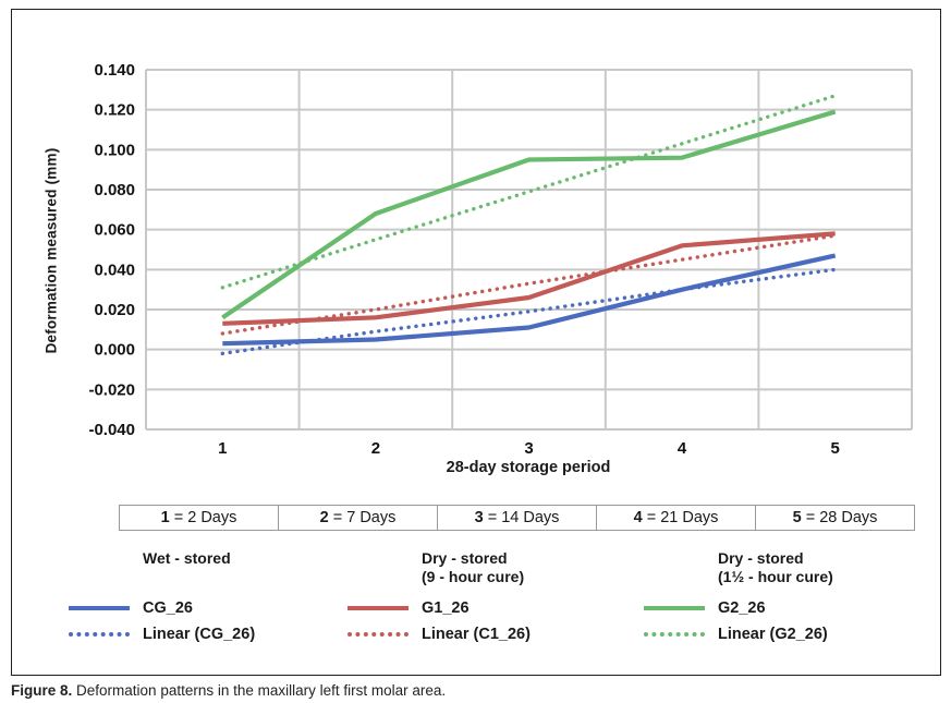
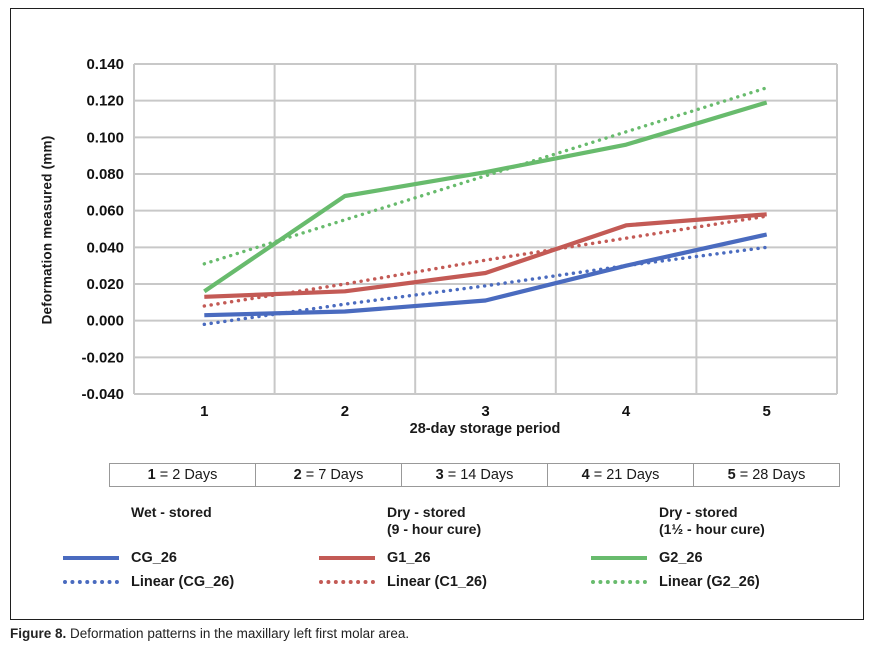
G2_26/3: 0.095 -> 0.081
